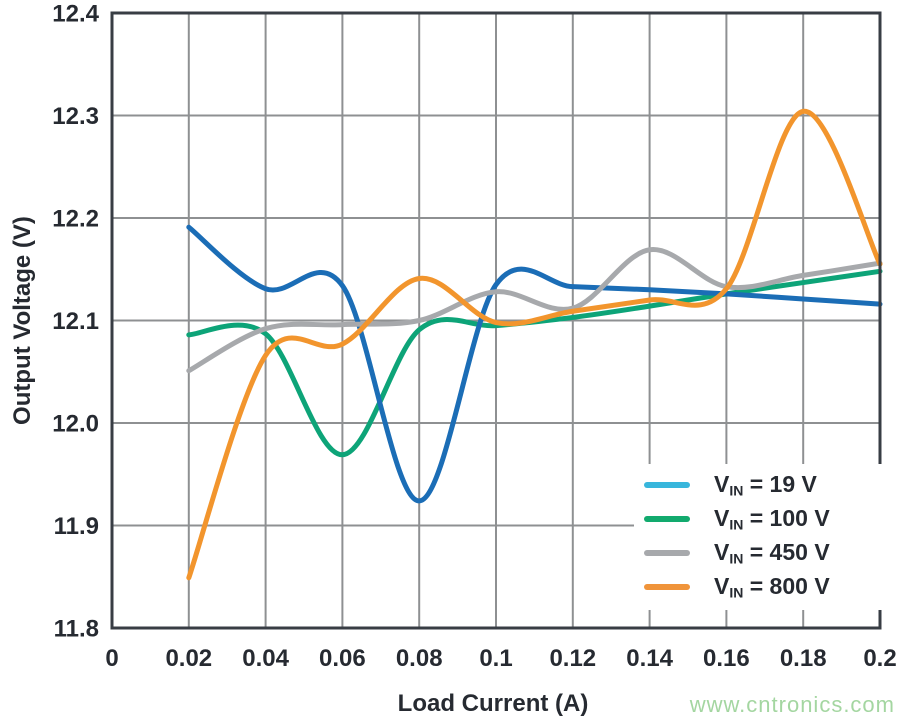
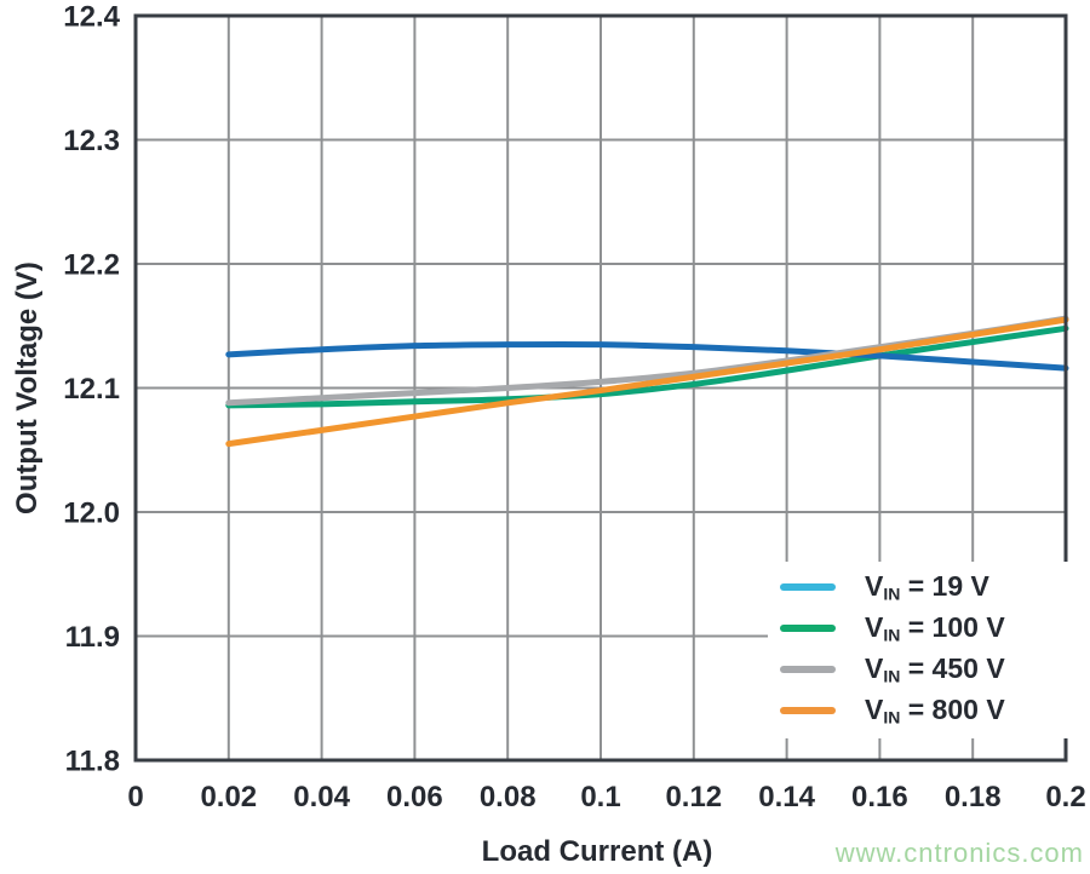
VIN = 19 V/0.02: 12.191 -> 12.127
VIN = 450 V/0.02: 12.051 -> 12.088
VIN = 800 V/0.02: 11.849 -> 12.055
VIN = 100 V/0.06: 11.969 -> 12.089
VIN = 19 V/0.08: 11.924 -> 12.135
VIN = 800 V/0.08: 12.141 -> 12.088
VIN = 450 V/0.1: 12.128 -> 12.105
VIN = 450 V/0.14: 12.169 -> 12.122
VIN = 800 V/0.18: 12.304 -> 12.143
